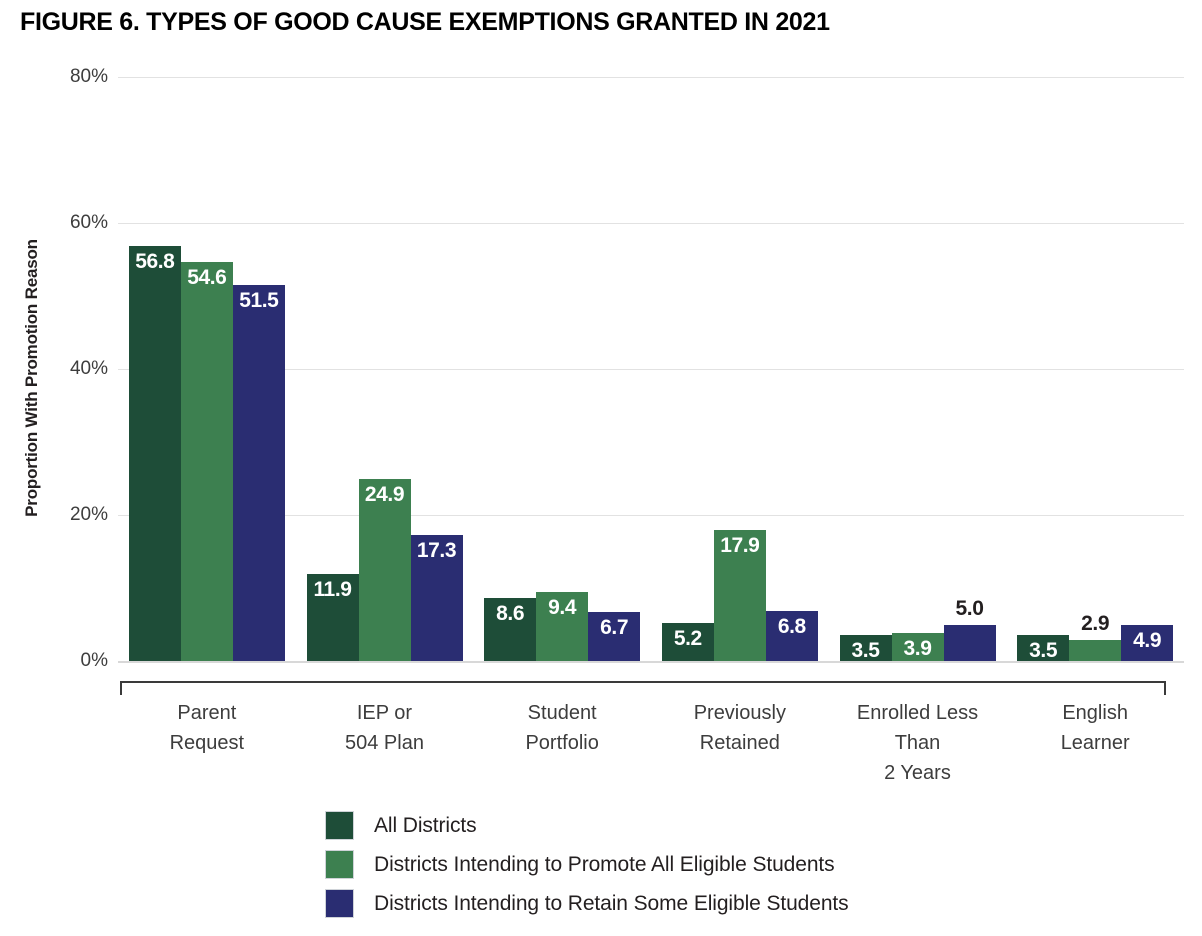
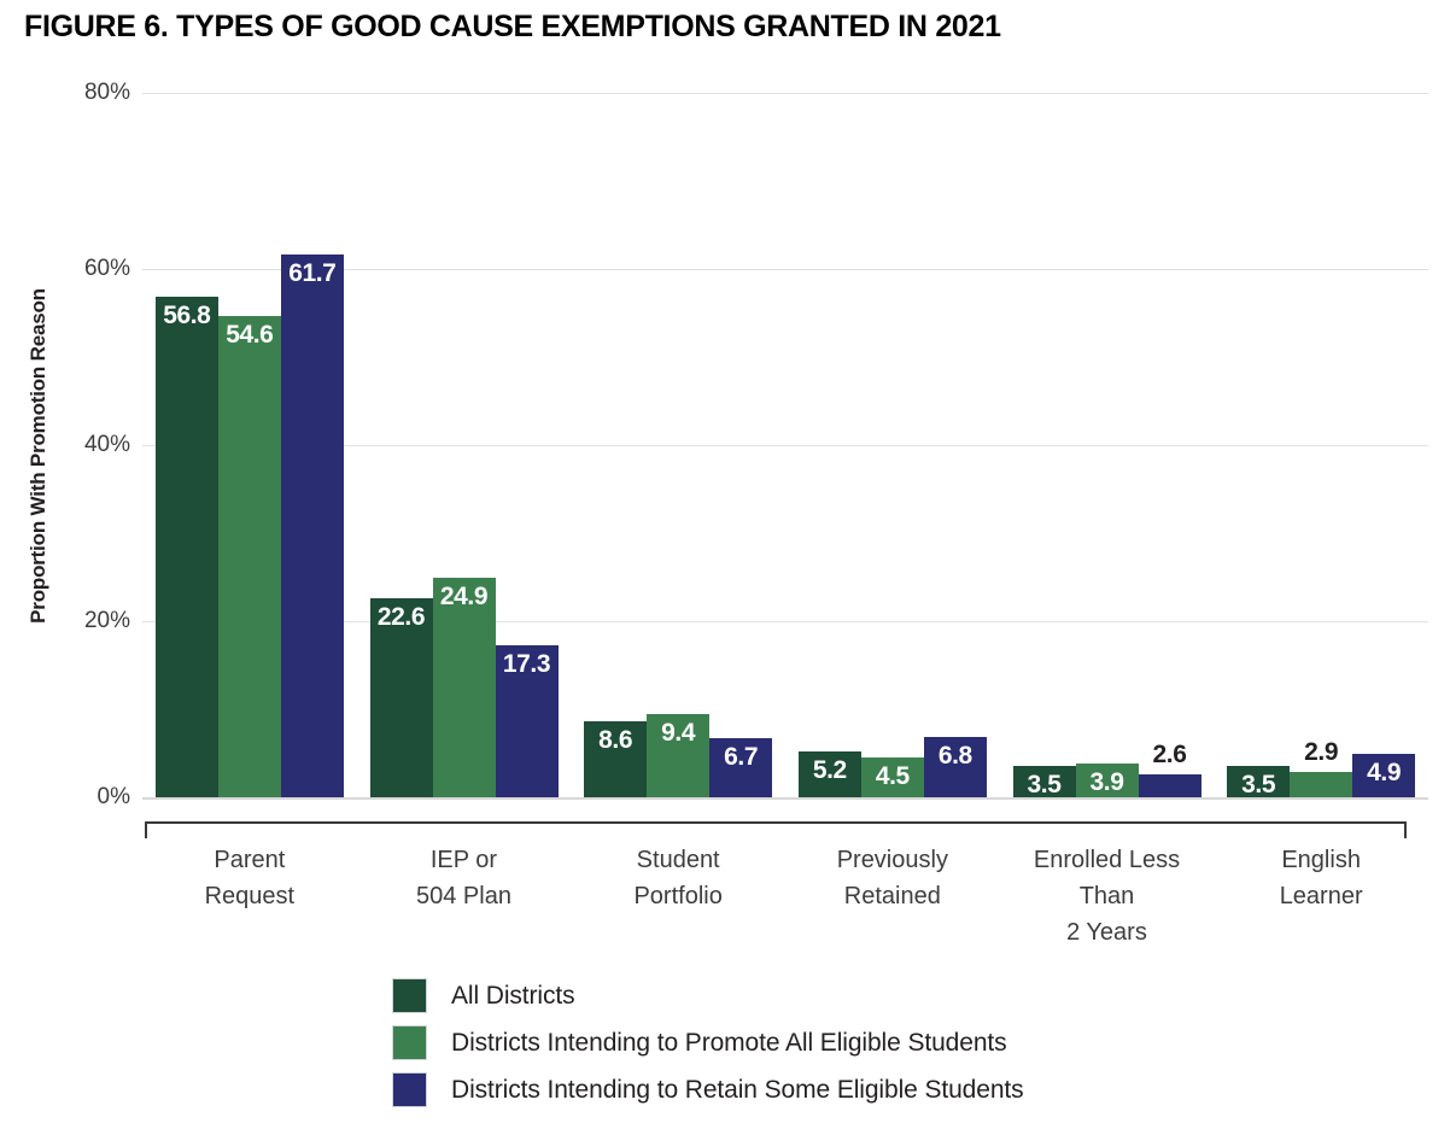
Districts Intending to Retain Some Eligible Students/Parent Request: 51.5 -> 61.7
All Districts/IEP or 504 Plan: 11.9 -> 22.6
Districts Intending to Promote All Eligible Students/Previously Retained: 17.9 -> 4.5
Districts Intending to Retain Some Eligible Students/Enrolled Less Than 2 Years: 5.0 -> 2.6
